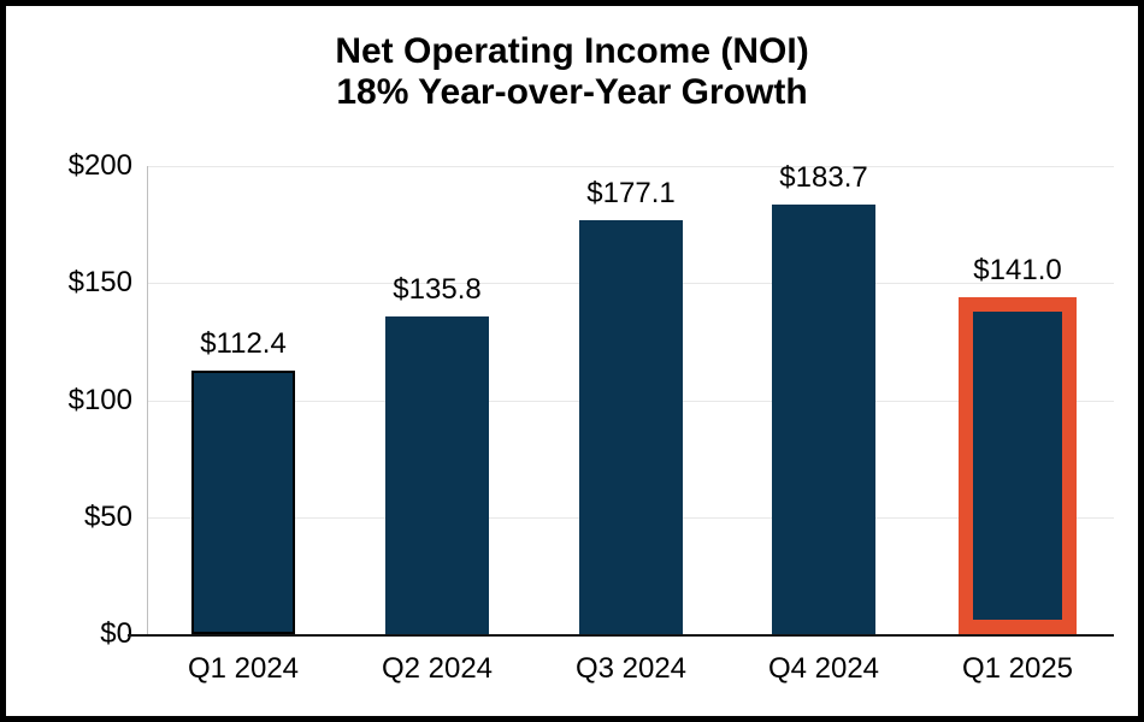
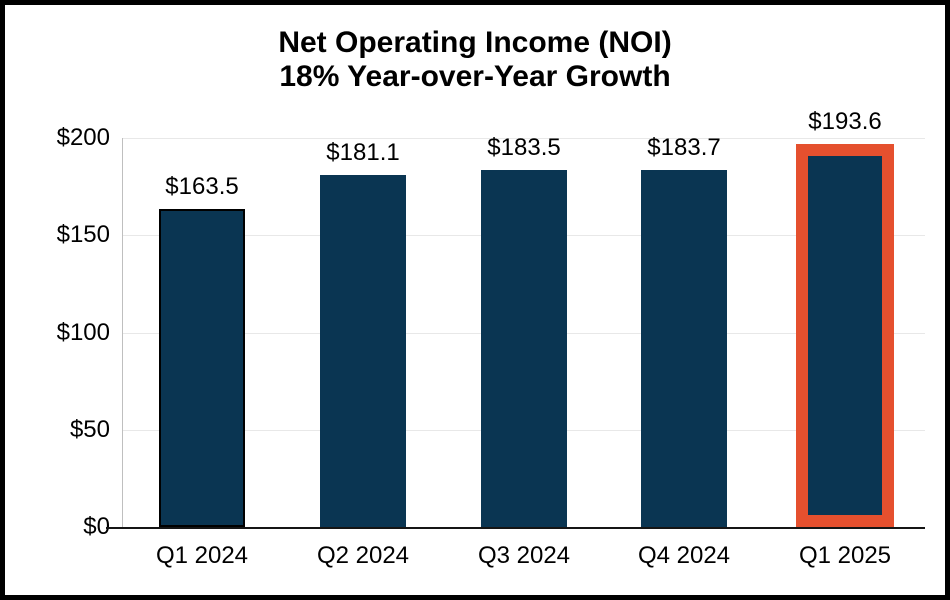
Q1 2024: $112.4 -> $163.5
Q2 2024: $135.8 -> $181.1
Q3 2024: $177.1 -> $183.5
Q1 2025: $141.0 -> $193.6
